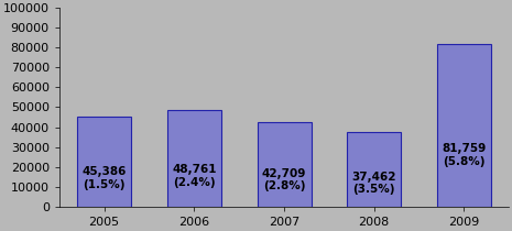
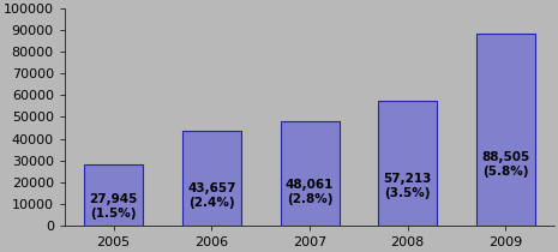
2005: 45,386 -> 27,945
2006: 48,761 -> 43,657
2007: 42,709 -> 48,061
2008: 37,462 -> 57,213
2009: 81,759 -> 88,505
